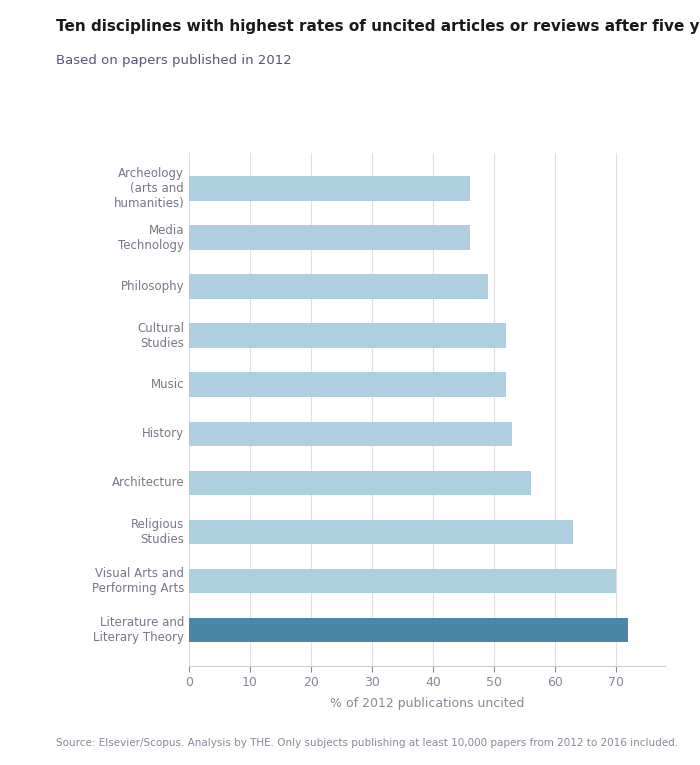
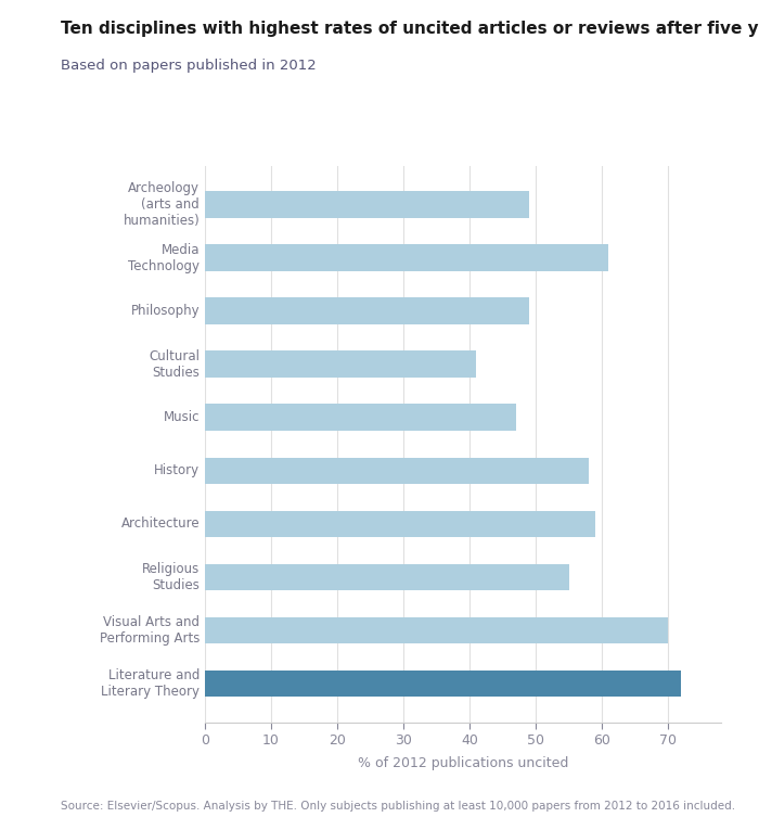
Archeology (arts and humanities): 46 -> 49
Media Technology: 46 -> 61
Cultural Studies: 52 -> 41
Music: 52 -> 47
History: 53 -> 58
Architecture: 56 -> 59
Religious Studies: 63 -> 55
